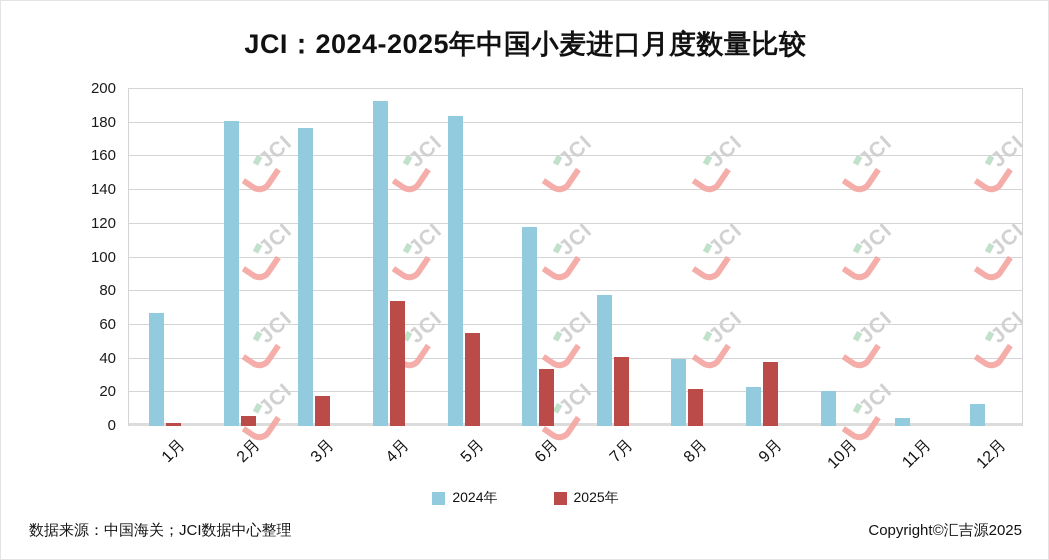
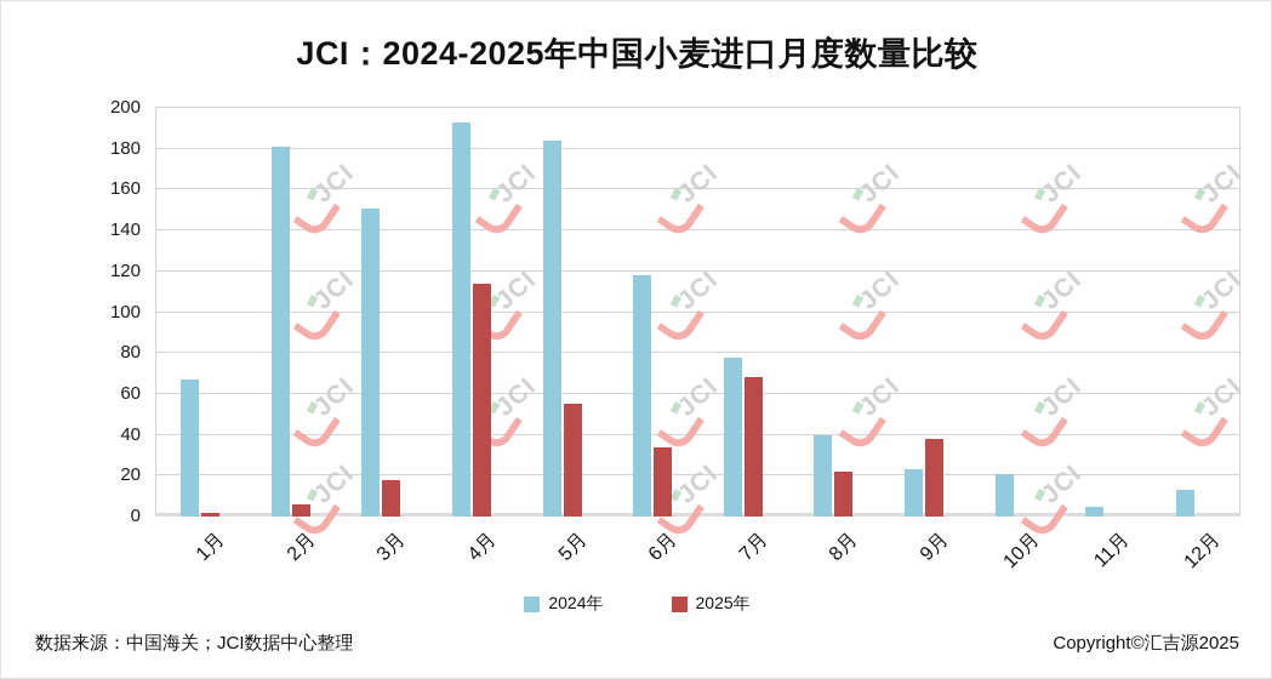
2024年/3月: 177 -> 151
2025年/4月: 74 -> 114
2025年/7月: 41 -> 68
